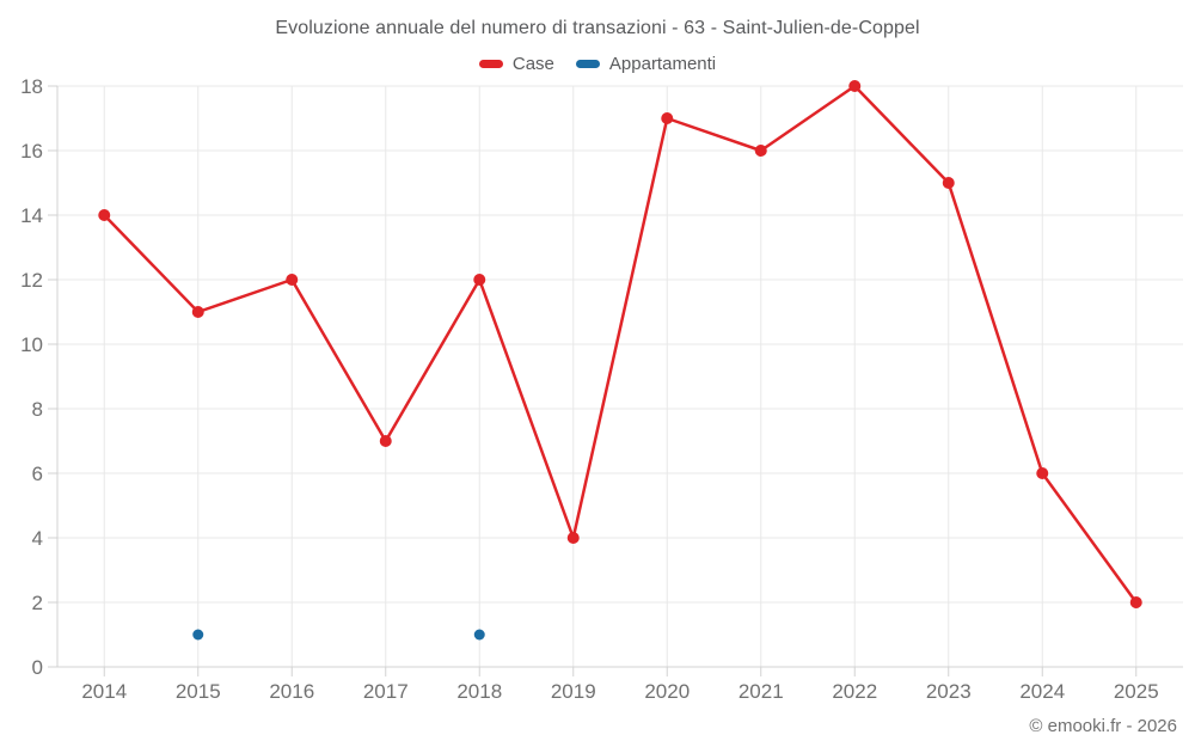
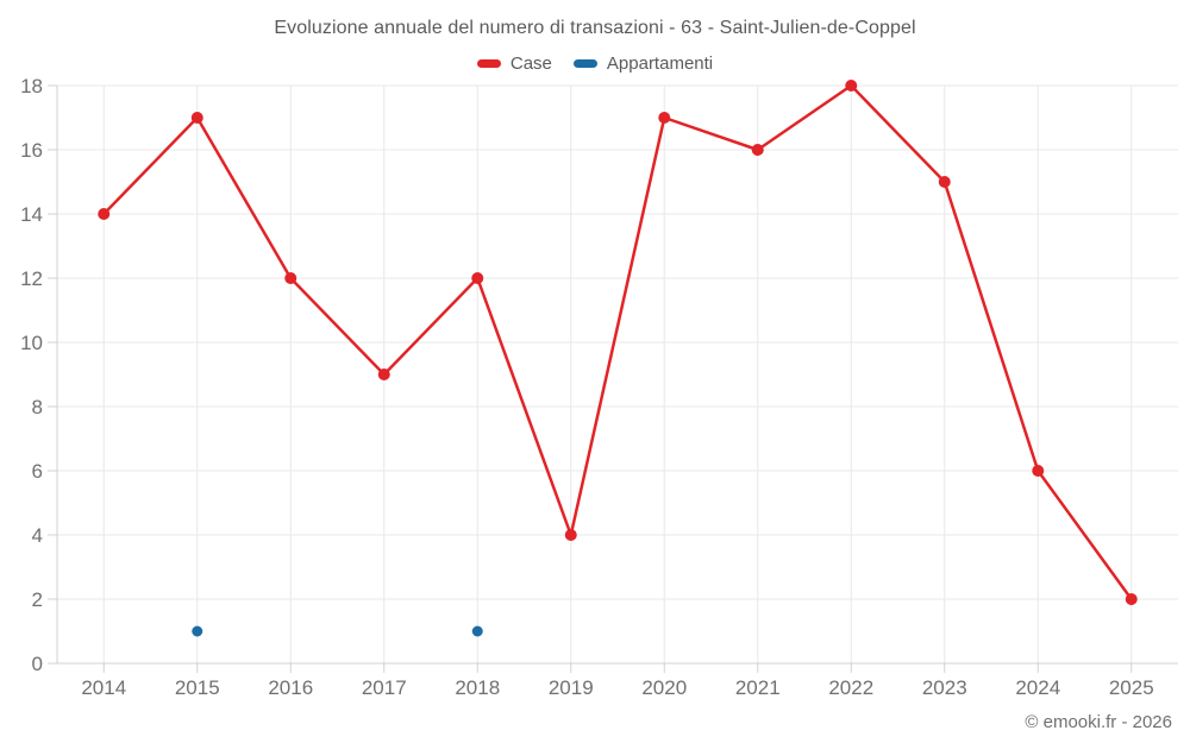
Case/2015: 11 -> 17
Case/2017: 7 -> 9
